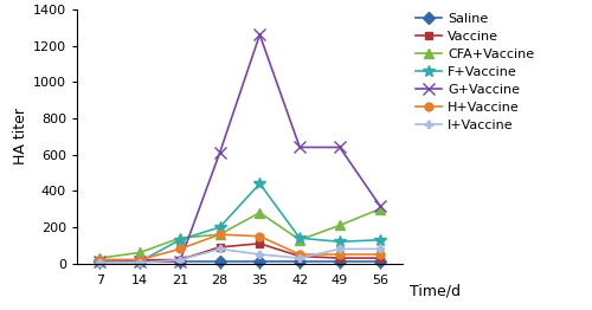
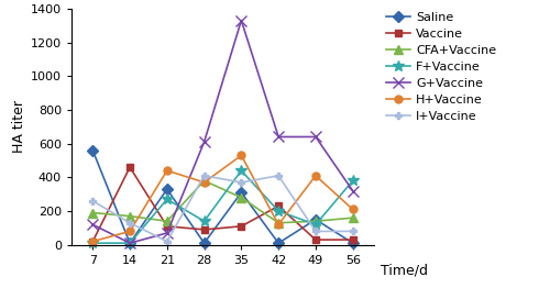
Saline/7: 10 -> 560
CFA+Vaccine/7: 30 -> 190
G+Vaccine/7: 10 -> 120
I+Vaccine/7: 0 -> 260
Vaccine/14: 20 -> 460
CFA+Vaccine/14: 60 -> 170
H+Vaccine/14: 20 -> 80
I+Vaccine/14: 0 -> 130
Saline/21: 10 -> 330
Vaccine/21: 20 -> 110
F+Vaccine/21: 130 -> 270
G+Vaccine/21: 10 -> 70
H+Vaccine/21: 80 -> 440
CFA+Vaccine/28: 160 -> 380
F+Vaccine/28: 200 -> 140
H+Vaccine/28: 160 -> 370
I+Vaccine/28: 80 -> 410
Saline/35: 10 -> 310
G+Vaccine/35: 1260 -> 1330
H+Vaccine/35: 150 -> 530
I+Vaccine/35: 50 -> 370
Vaccine/42: 40 -> 230
F+Vaccine/42: 140 -> 200
H+Vaccine/42: 50 -> 120
I+Vaccine/42: 30 -> 410
Saline/49: 10 -> 150
CFA+Vaccine/49: 210 -> 140
H+Vaccine/49: 50 -> 410
CFA+Vaccine/56: 300 -> 160
F+Vaccine/56: 130 -> 380
H+Vaccine/56: 50 -> 210
